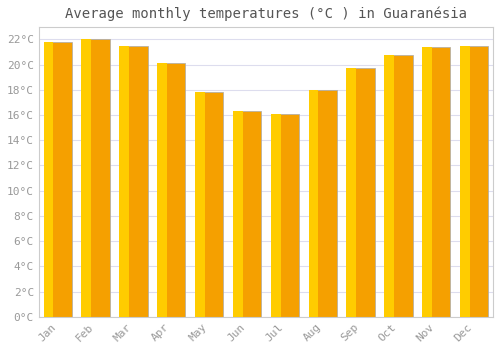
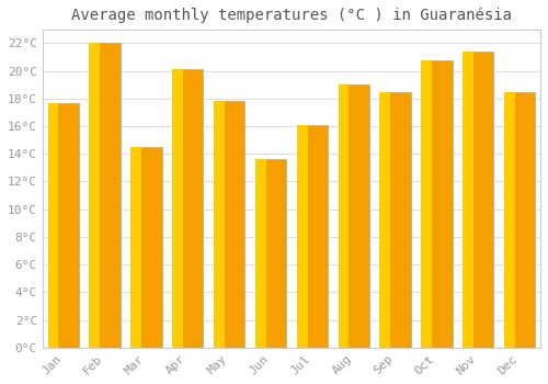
Jan: 21.8°C -> 17.7°C
Mar: 21.5°C -> 14.5°C
Jun: 16.3°C -> 13.6°C
Aug: 18.0°C -> 19.0°C
Sep: 19.7°C -> 18.5°C
Dec: 21.5°C -> 18.5°C
